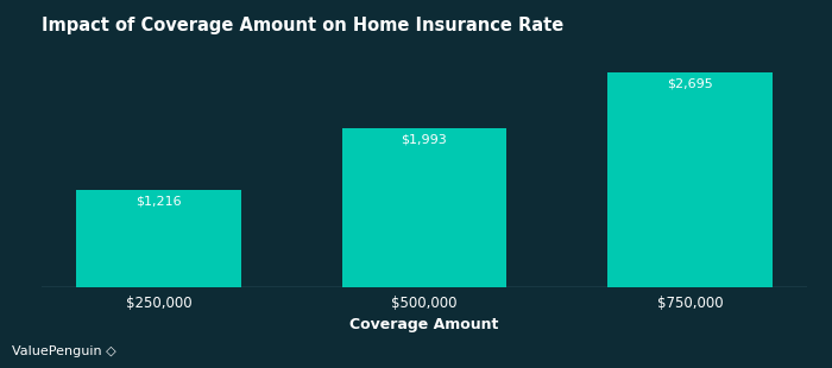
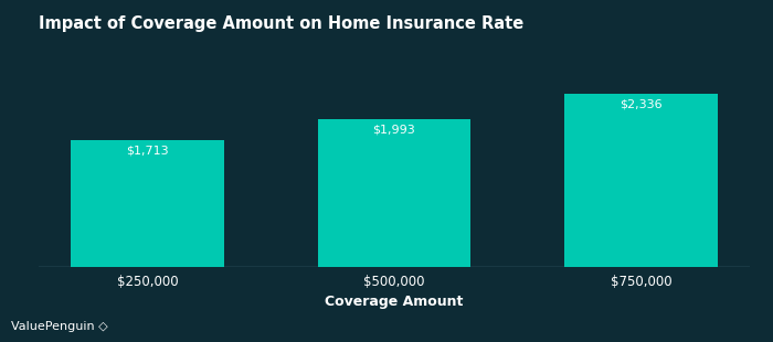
$250,000: $1,216 -> $1,713
$750,000: $2,695 -> $2,336
